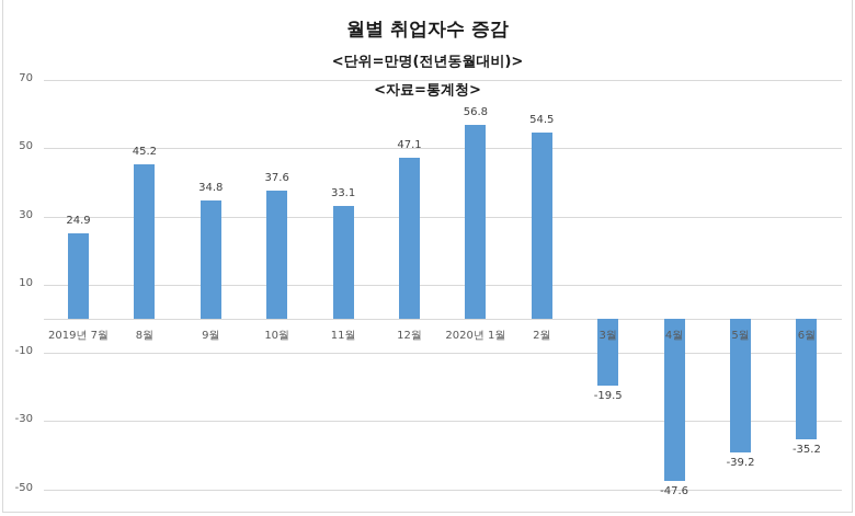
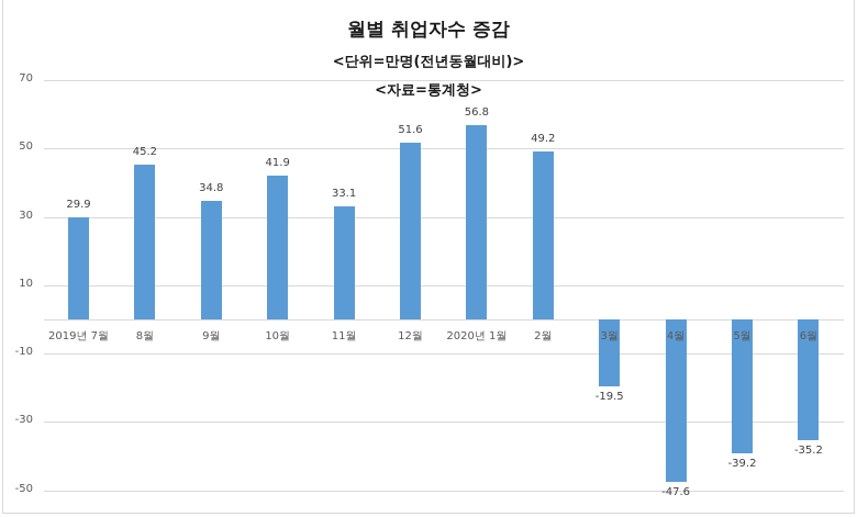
2019년 7월: 24.9 -> 29.9
10월: 37.6 -> 41.9
12월: 47.1 -> 51.6
2월: 54.5 -> 49.2
